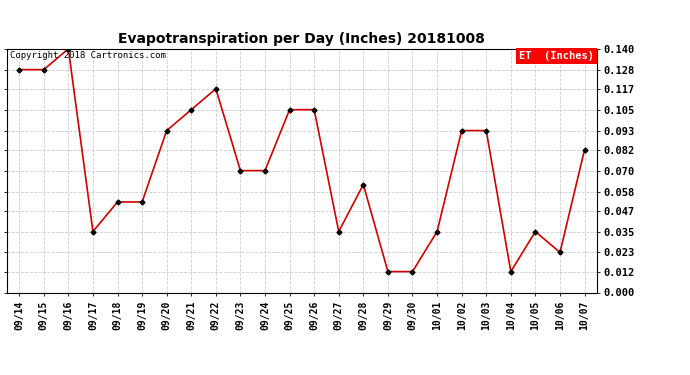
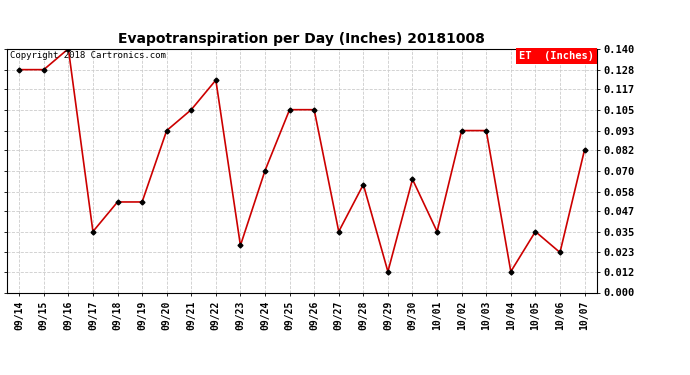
09/22: 0.117 -> 0.122
09/23: 0.070 -> 0.027
09/30: 0.012 -> 0.065
